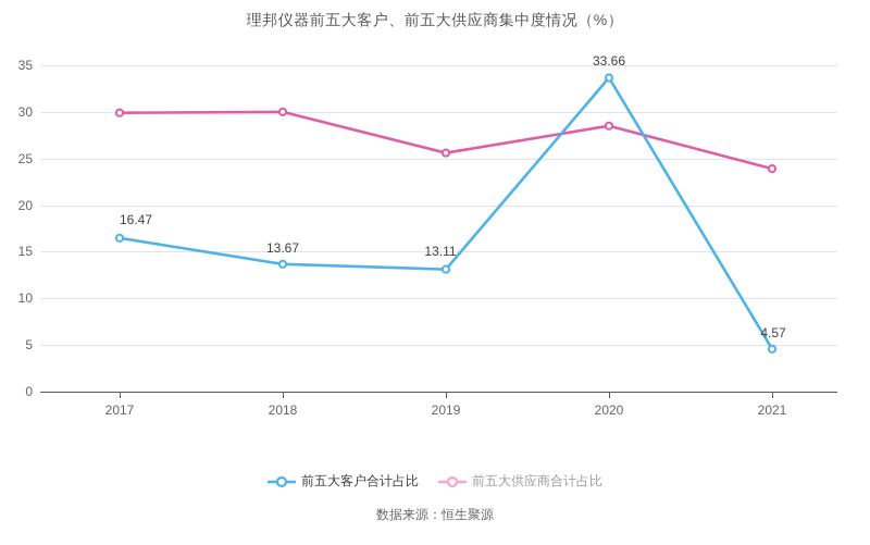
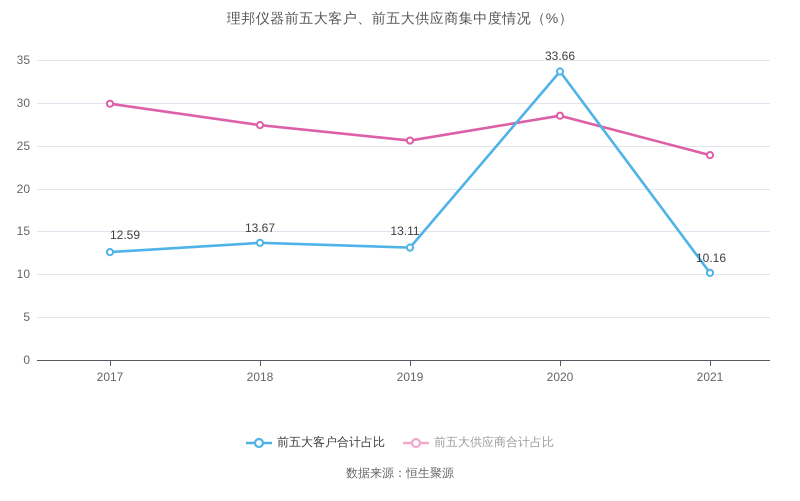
前五大客户合计占比/2017: 16.47 -> 12.59
前五大供应商合计占比/2018: 30 -> 27
前五大客户合计占比/2021: 4.57 -> 10.16
